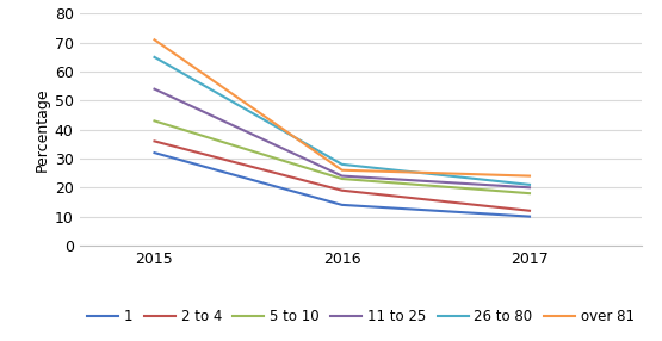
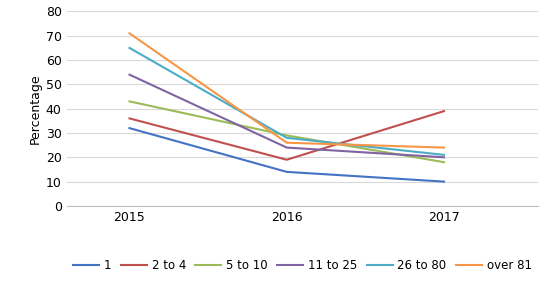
5 to 10/2016: 23 -> 29
2 to 4/2017: 12 -> 39
